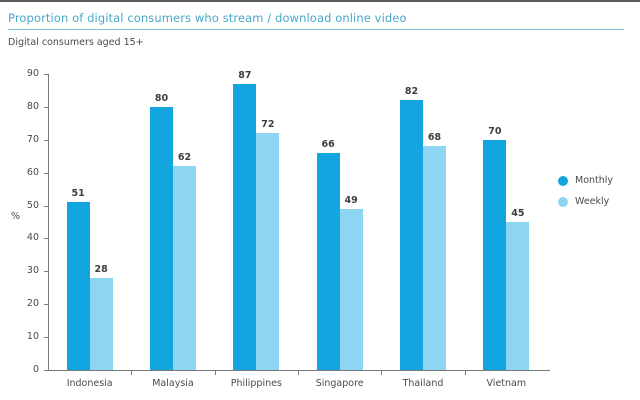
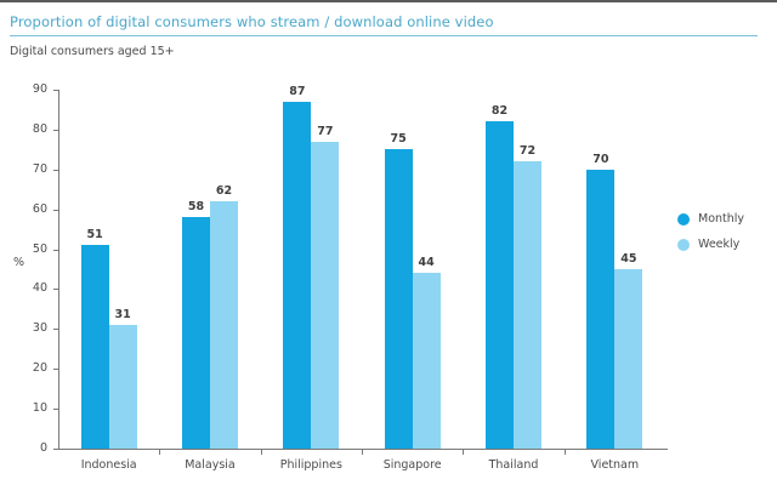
Weekly/Indonesia: 28 -> 31
Monthly/Malaysia: 80 -> 58
Weekly/Philippines: 72 -> 77
Monthly/Singapore: 66 -> 75
Weekly/Singapore: 49 -> 44
Weekly/Thailand: 68 -> 72
